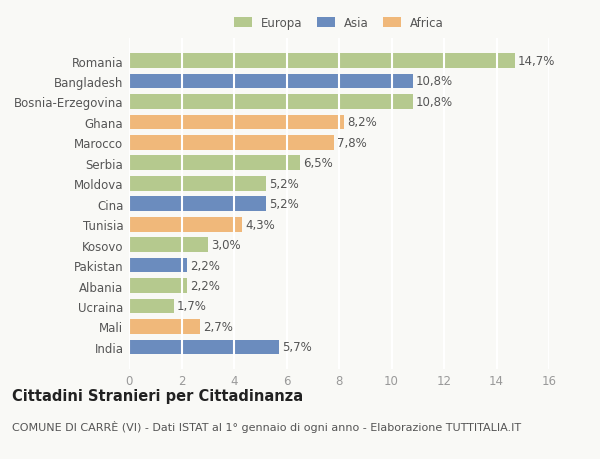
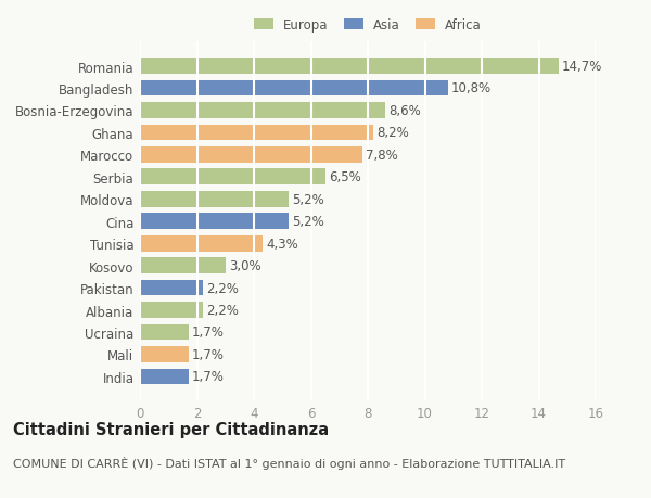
Bosnia-Erzegovina: 10,8% -> 8,6%
Mali: 2,7% -> 1,7%
India: 5,7% -> 1,7%
